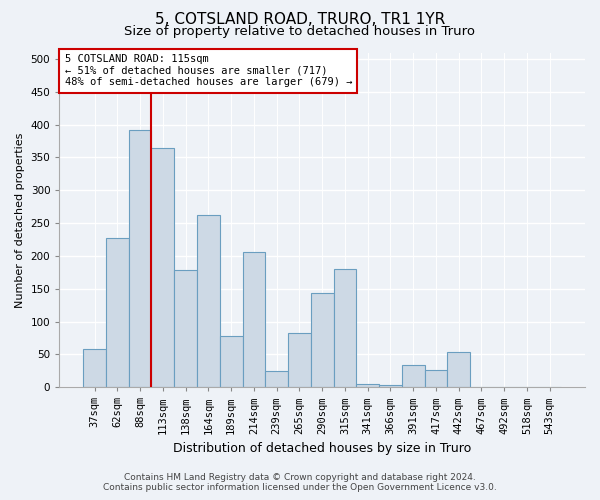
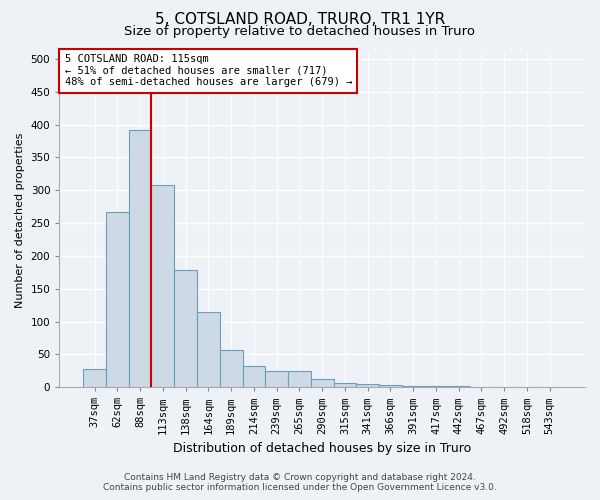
37sqm: 58 -> 28
62sqm: 228 -> 267
113sqm: 364 -> 308
164sqm: 262 -> 114
189sqm: 78 -> 57
214sqm: 206 -> 32
265sqm: 82 -> 24
290sqm: 144 -> 13
315sqm: 180 -> 7
391sqm: 34 -> 2
417sqm: 26 -> 1
442sqm: 54 -> 1
